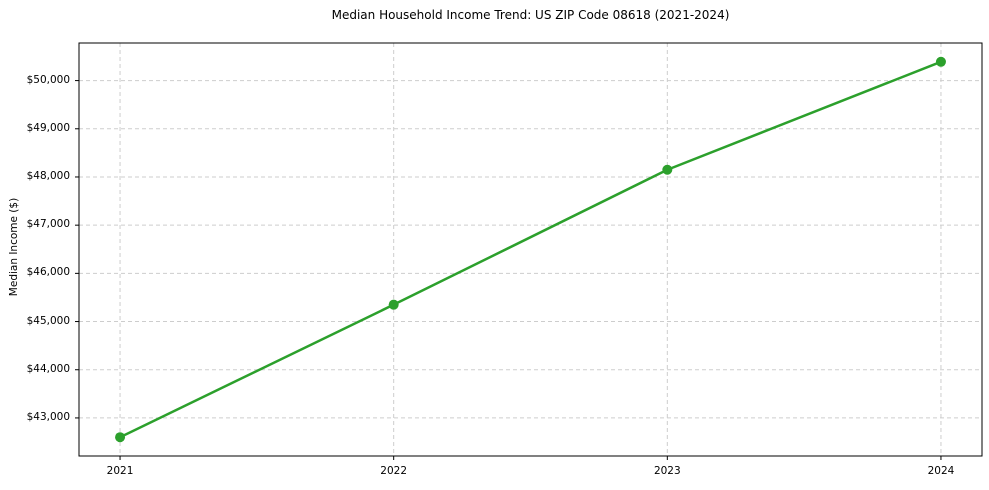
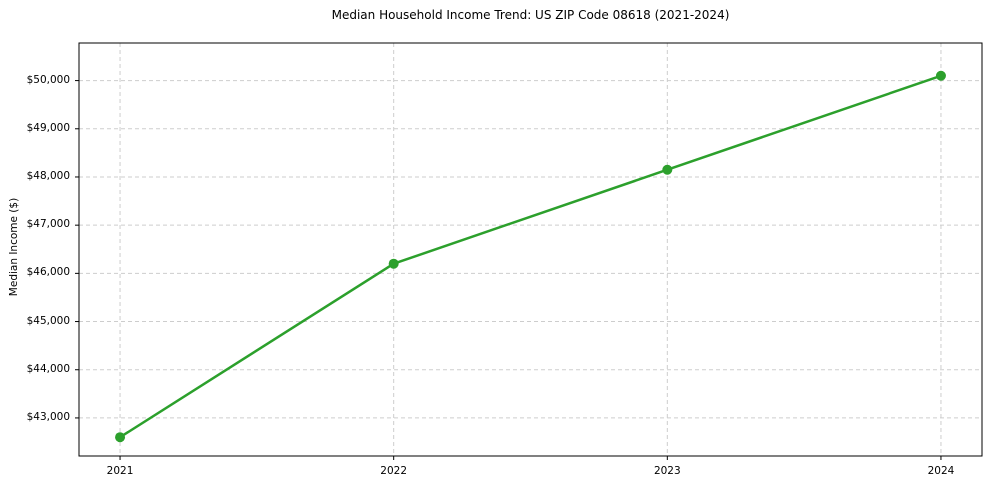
2022: $45400 -> $46200
2024: $50400 -> $50100
